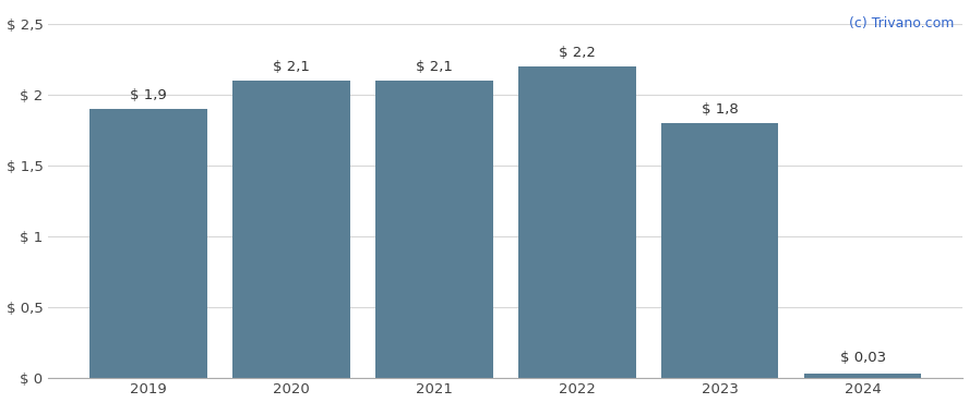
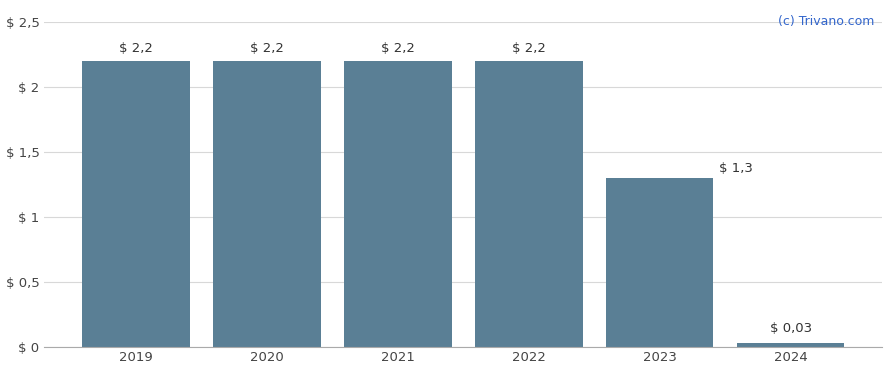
2019: 1,9 -> 2,2
2020: 2,1 -> 2,2
2021: 2,1 -> 2,2
2023: 1,8 -> 1,3
